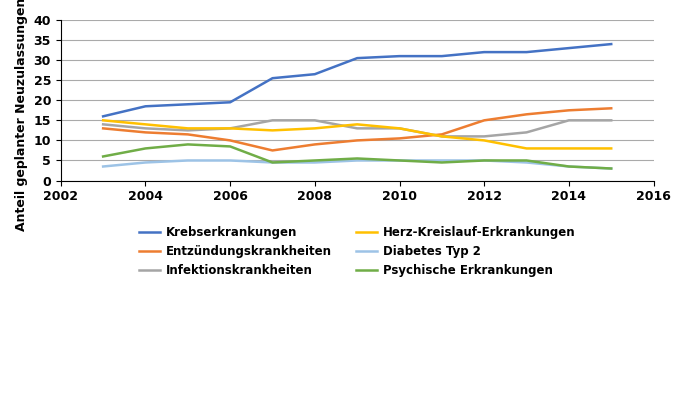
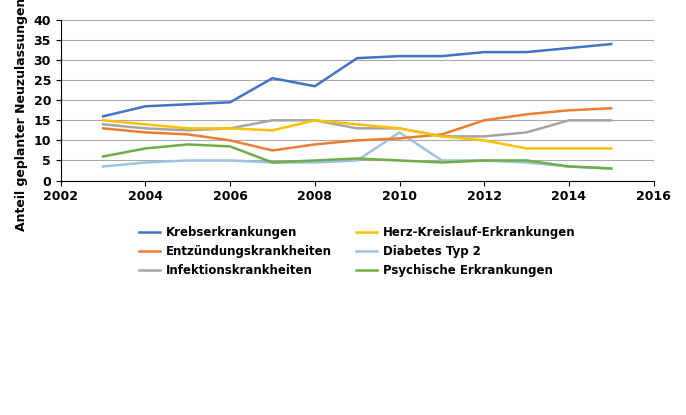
Krebserkrankungen/2008: 26.5 -> 23.5
Herz-Kreislauf-Erkrankungen/2008: 13.0 -> 15.0
Diabetes Typ 2/2010: 5.0 -> 12.0
